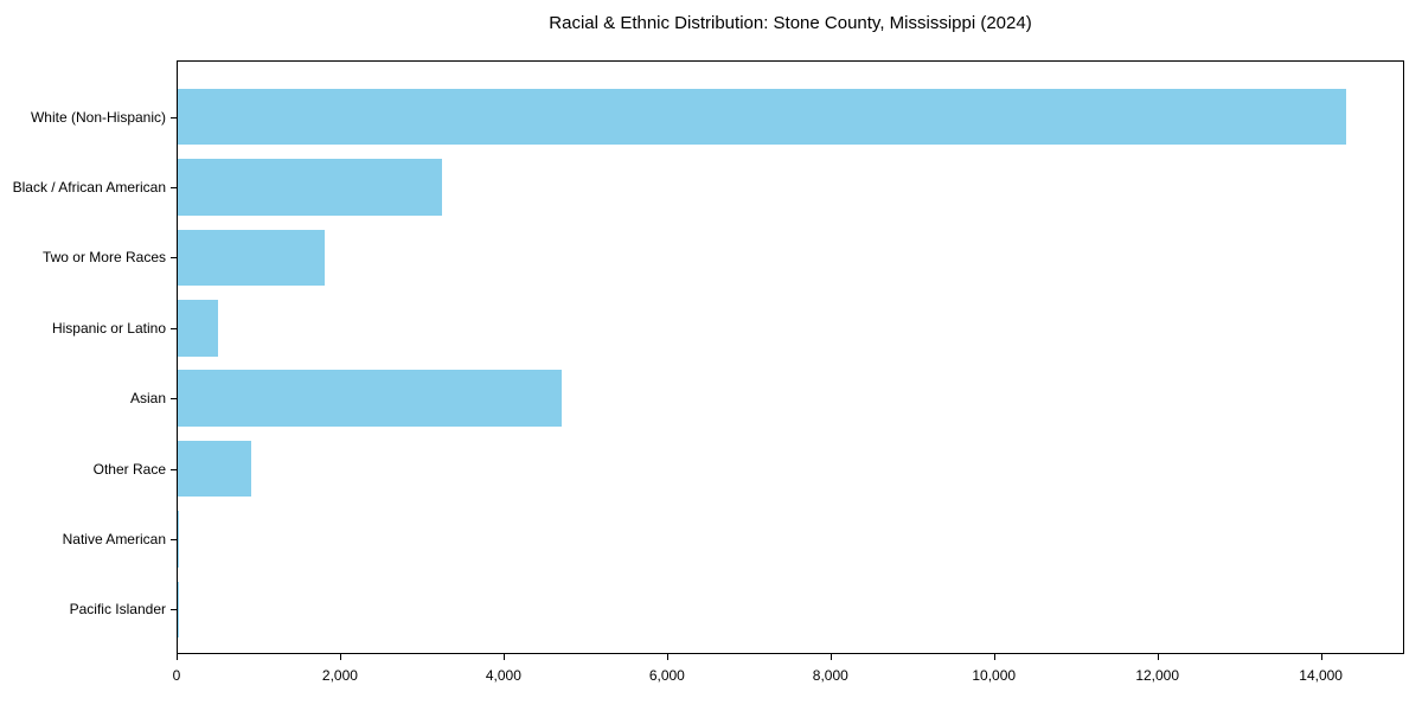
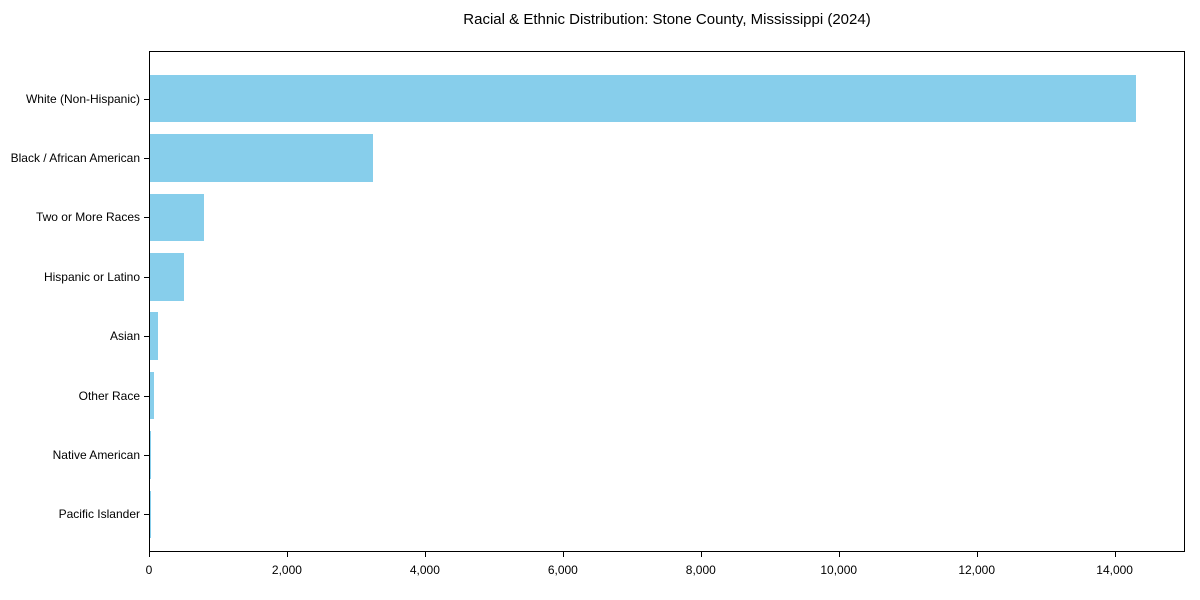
Two or More Races: 1800 -> 800
Asian: 4700 -> 100
Other Race: 900 -> 100
